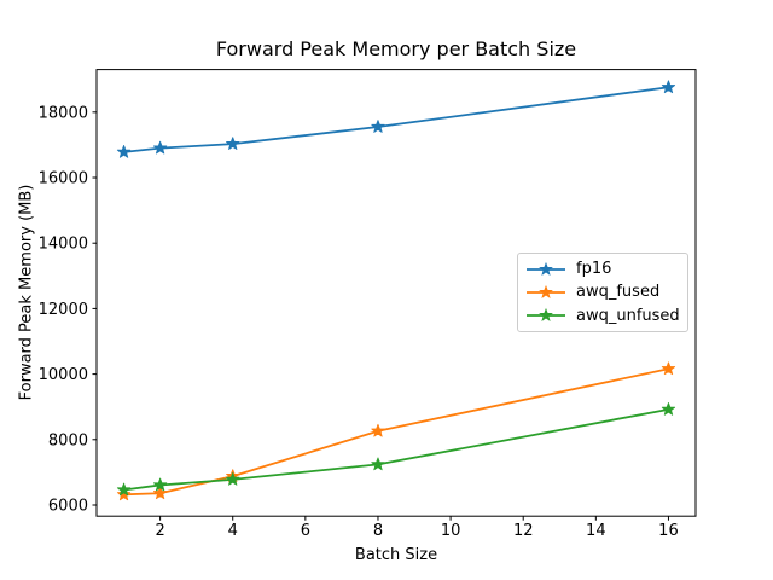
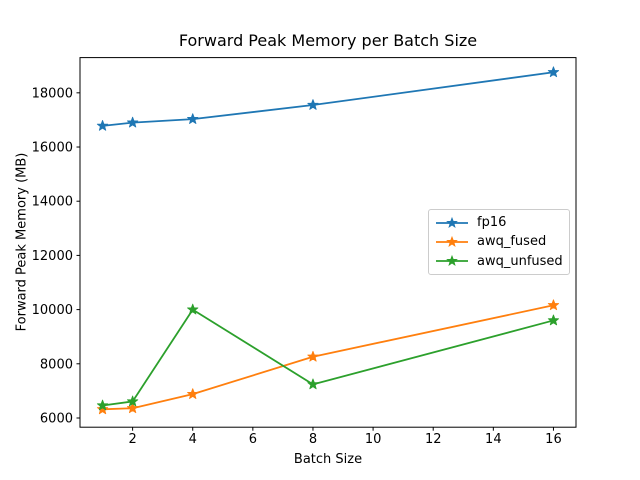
awq_unfused/4: 6800 -> 10000
awq_unfused/16: 8900 -> 9600
